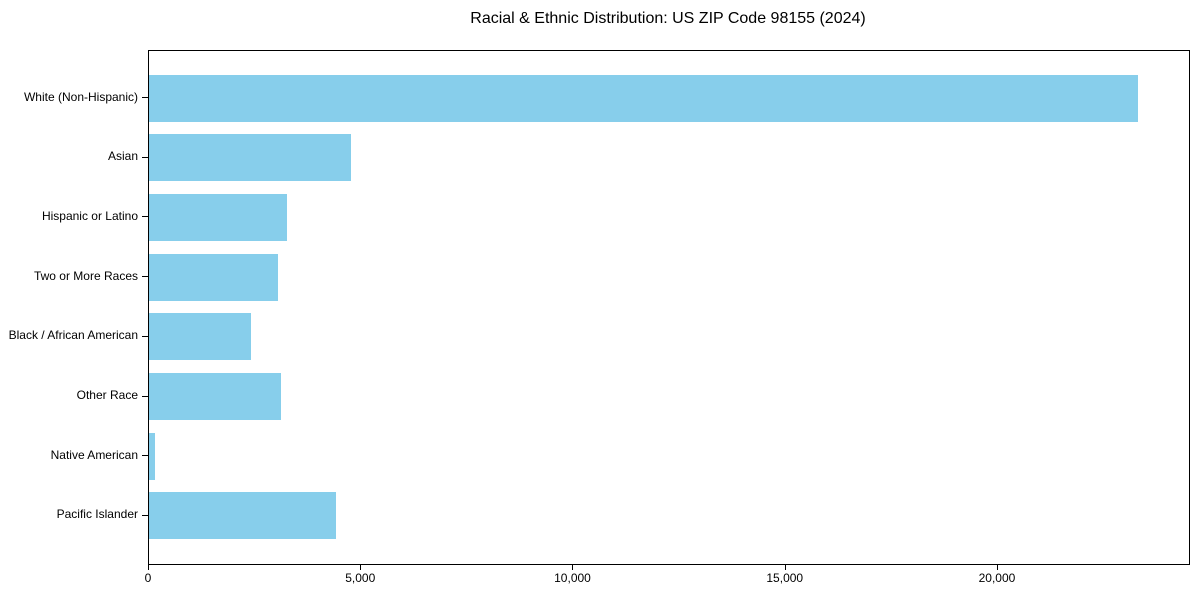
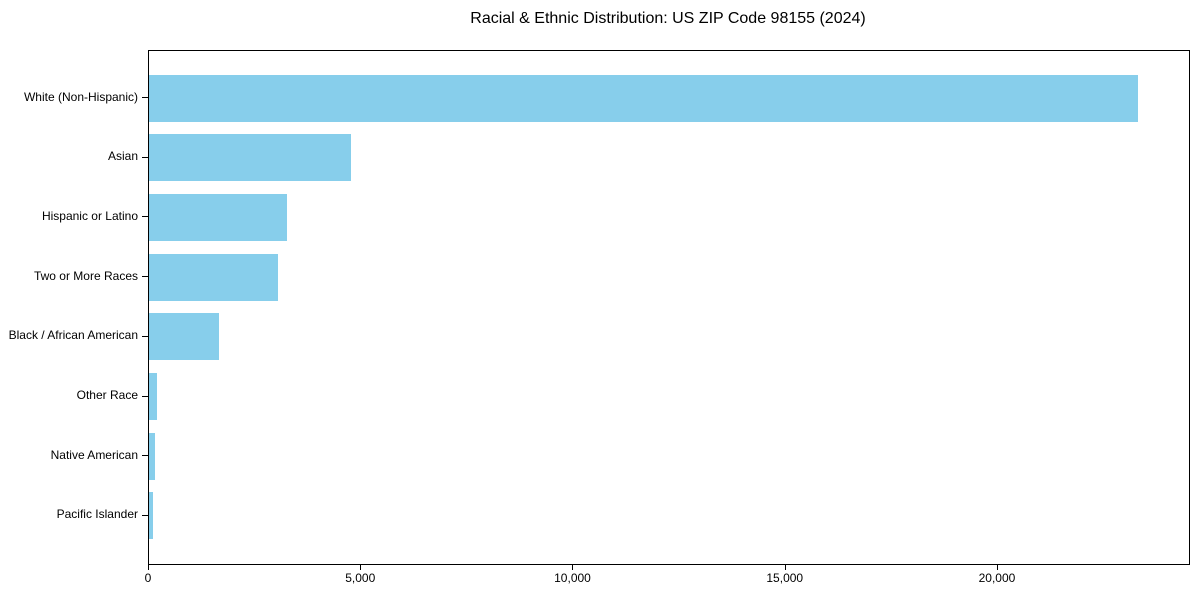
Black / African American: 2400 -> 1700
Other Race: 3100 -> 200
Pacific Islander: 4400 -> 100
